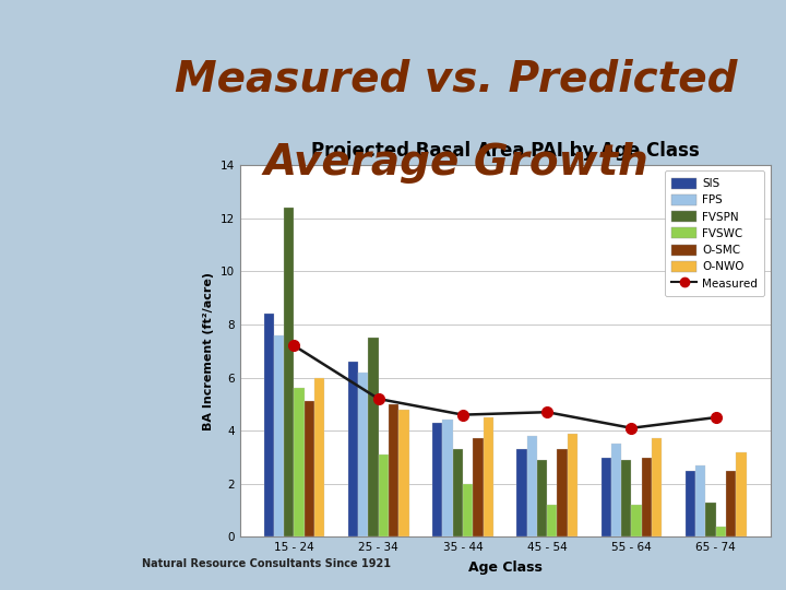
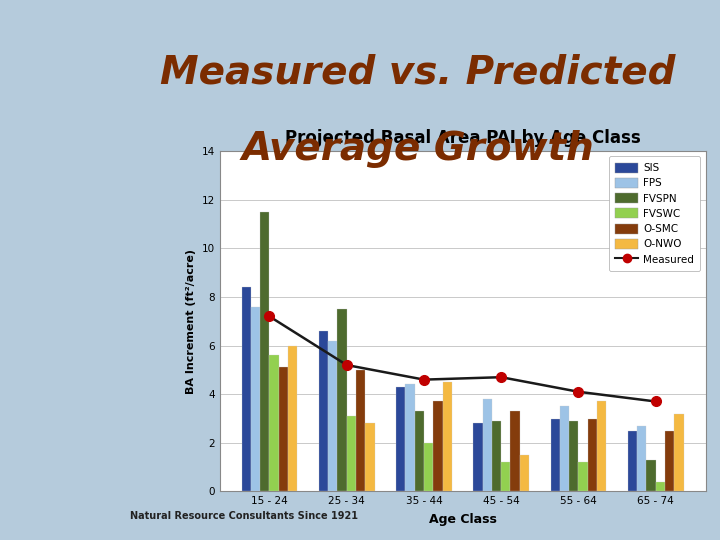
FVSPN/15 - 24: 12.4 -> 11.5
O-NWO/25 - 34: 4.8 -> 2.8
SIS/45 - 54: 3.3 -> 2.8
O-NWO/45 - 54: 3.9 -> 1.5
Measured/65 - 74: 4.5 -> 3.7
